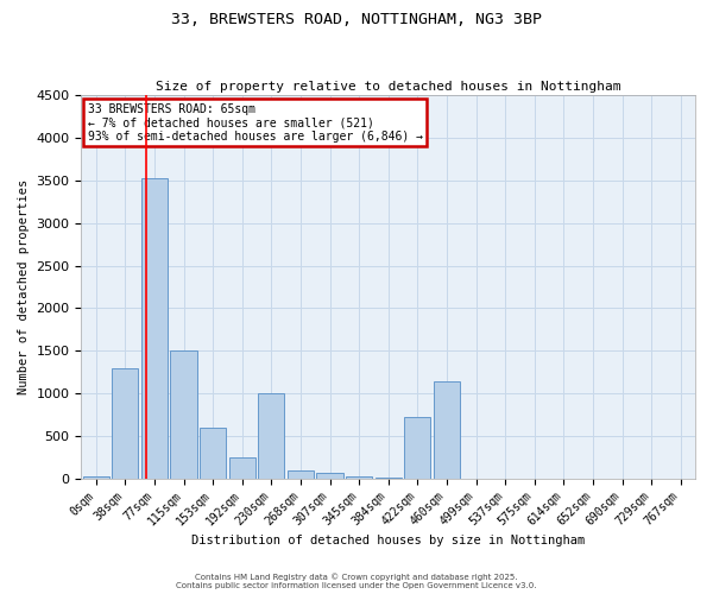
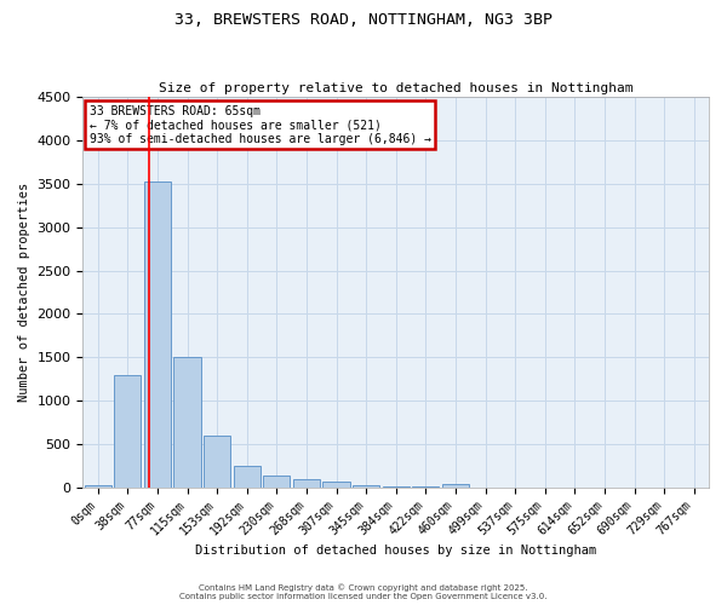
230sqm: 1000 -> 130
422sqm: 720 -> 0
460sqm: 1140 -> 40
